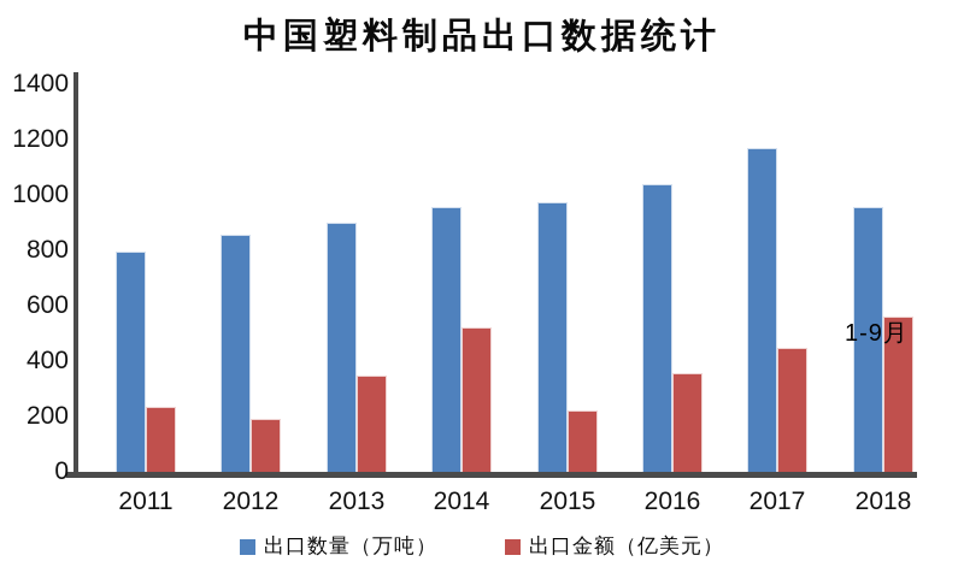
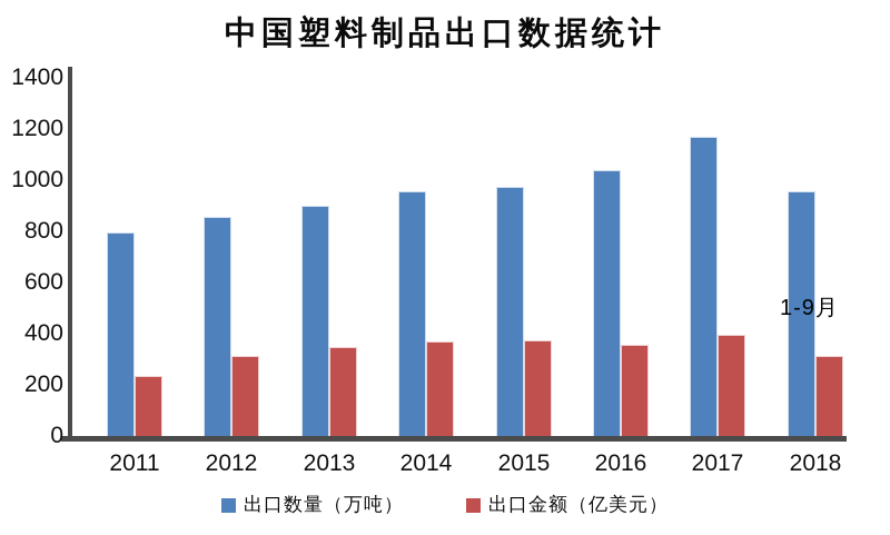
出口金额（亿美元）/2012: 190 -> 320
出口金额（亿美元）/2014: 520 -> 370
出口金额（亿美元）/2015: 220 -> 380
出口金额（亿美元）/2017: 450 -> 400
出口金额（亿美元）/2018: 560 -> 320
